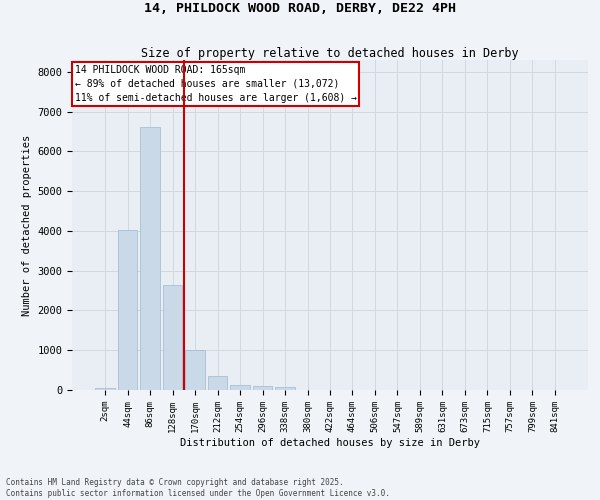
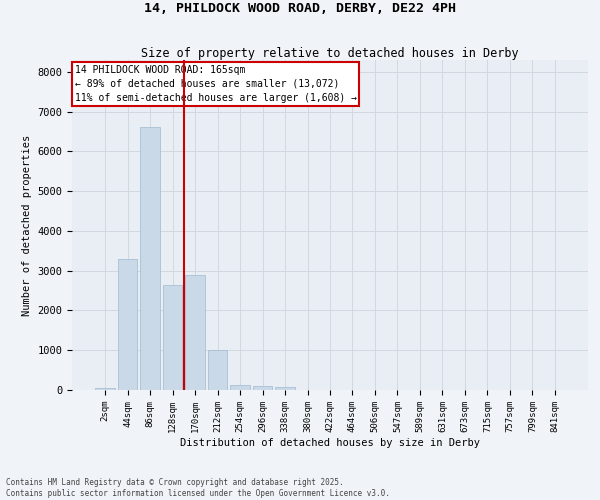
44sqm: 4030 -> 3300
170sqm: 1000 -> 2900
212sqm: 350 -> 1000
